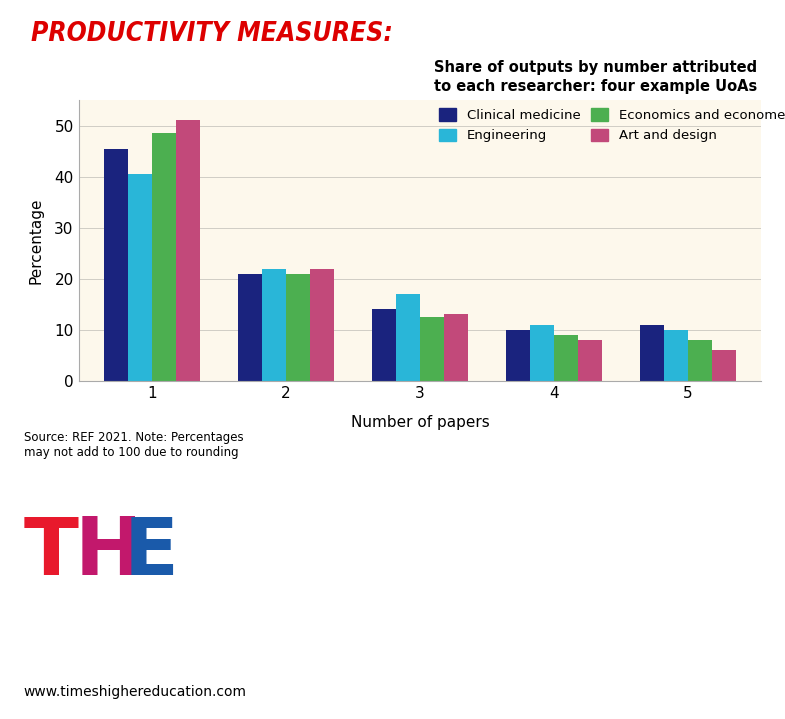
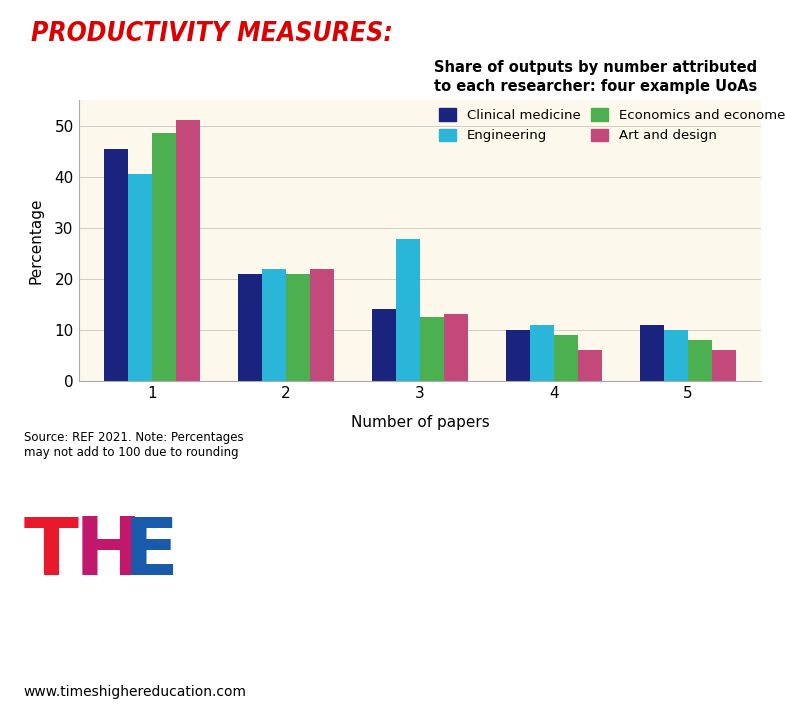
Engineering/3: 17.0 -> 27.8
Art and design/4: 8 -> 6
